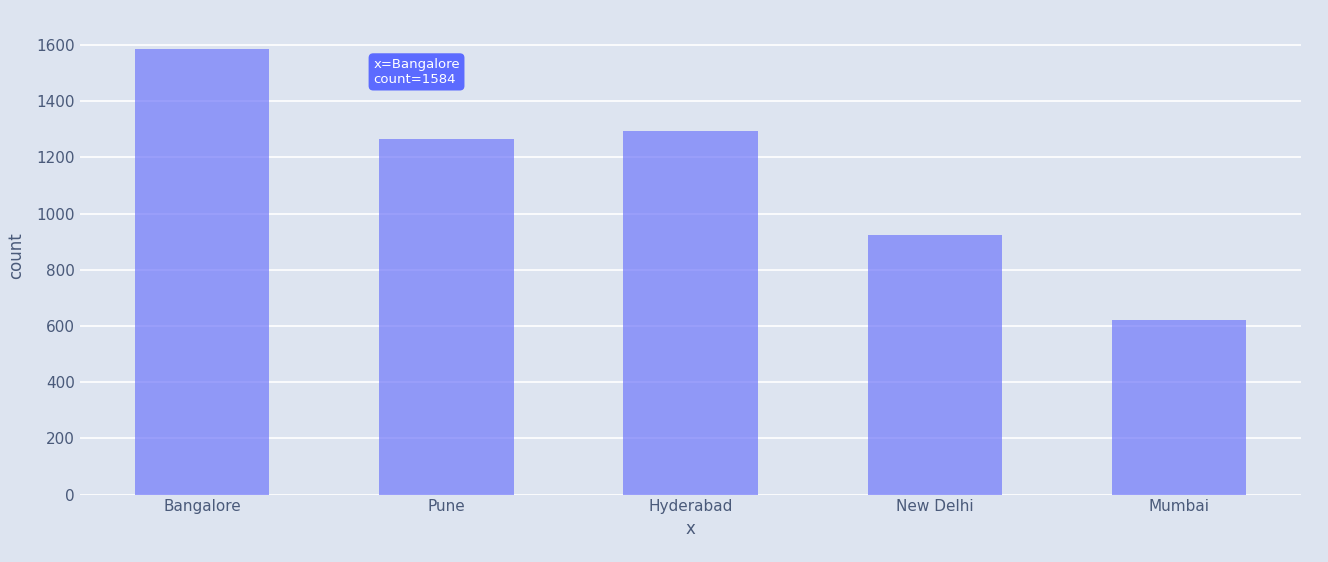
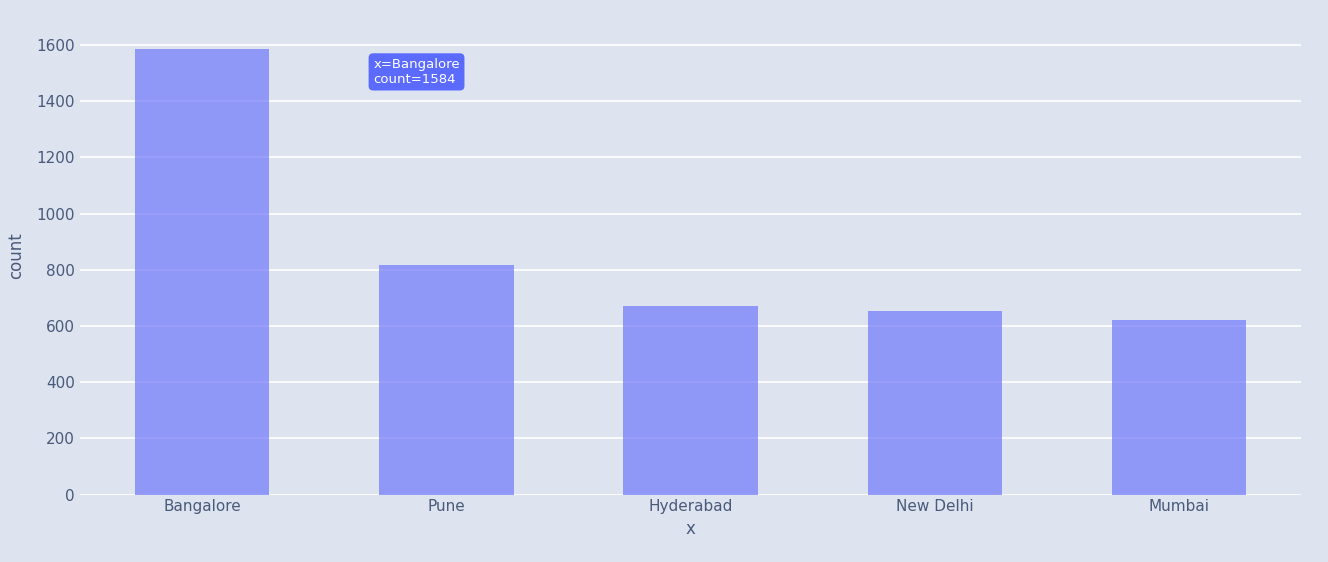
Pune: 1265 -> 818
Hyderabad: 1295 -> 672
New Delhi: 925 -> 655
